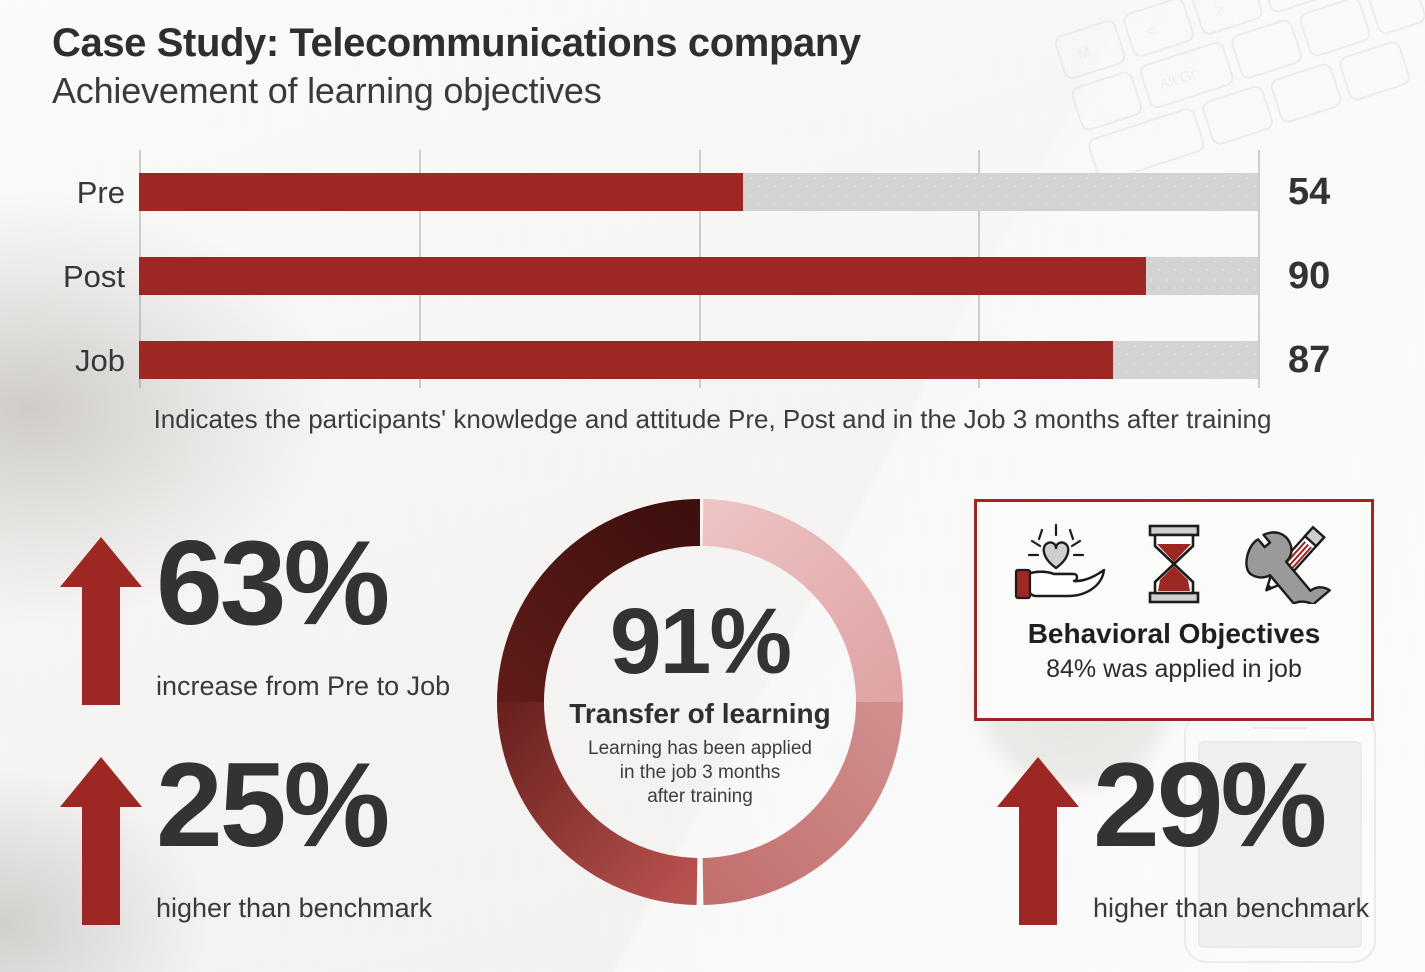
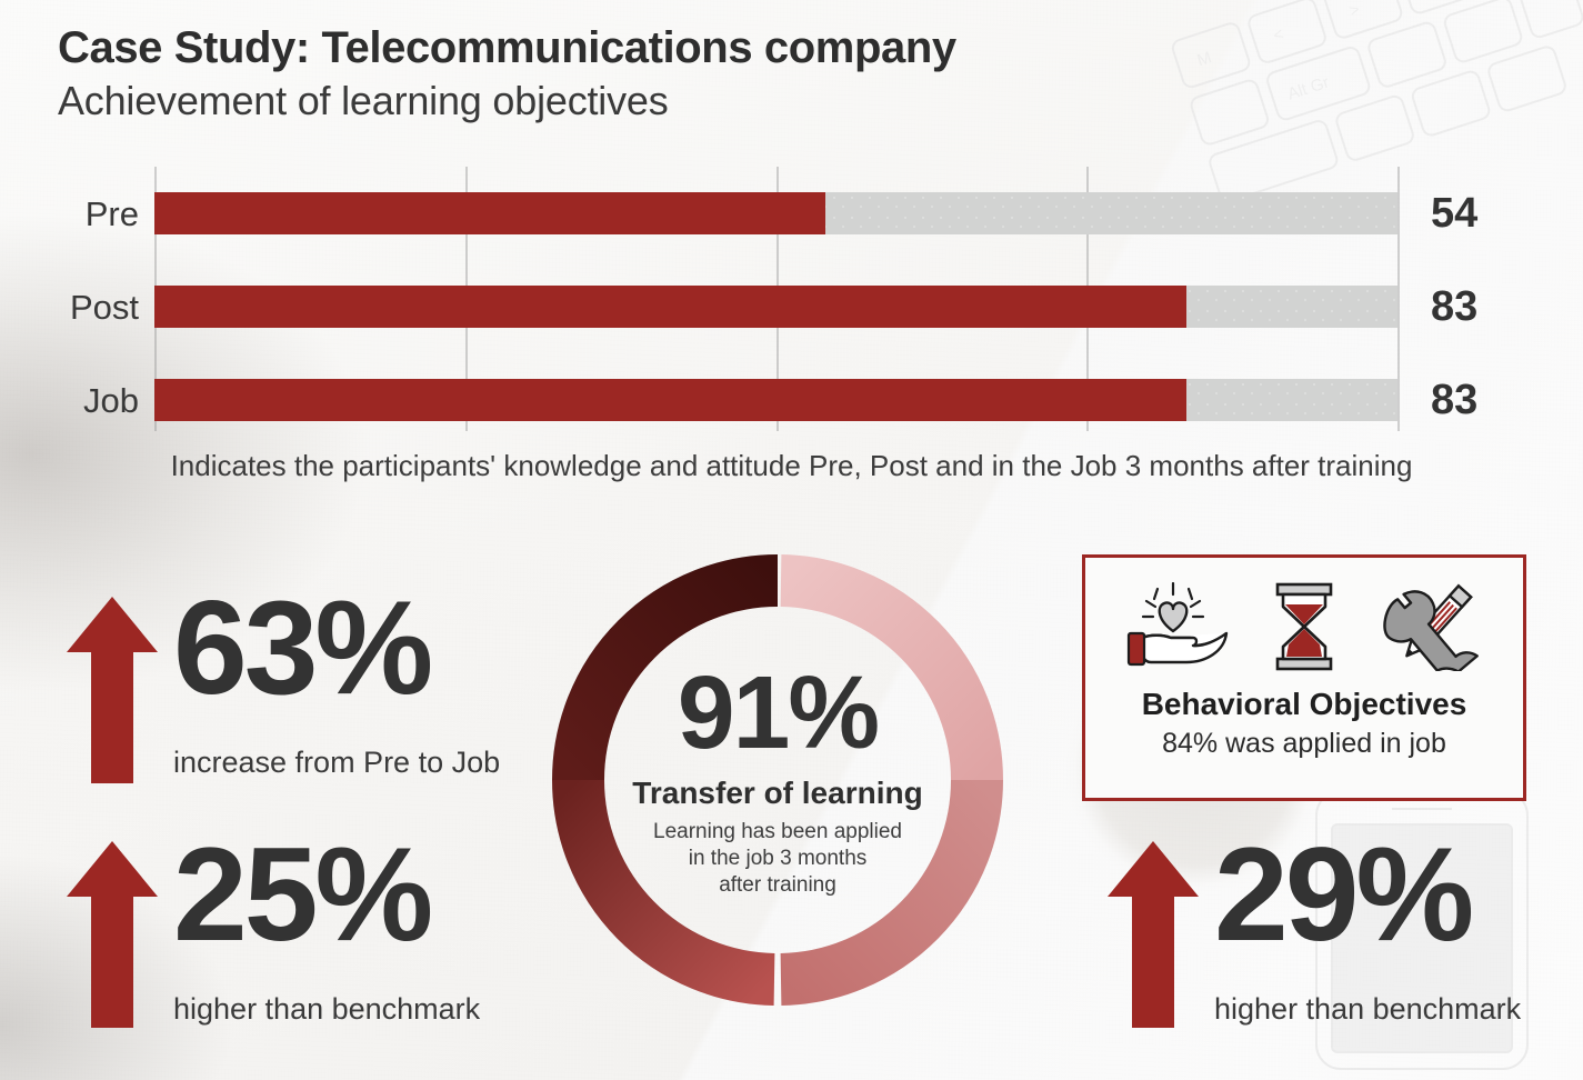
Post: 90 -> 83
Job: 87 -> 83
